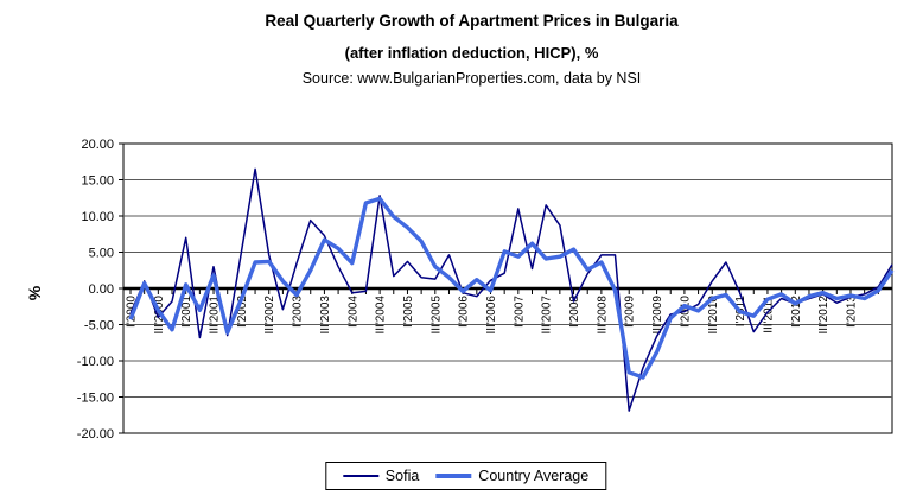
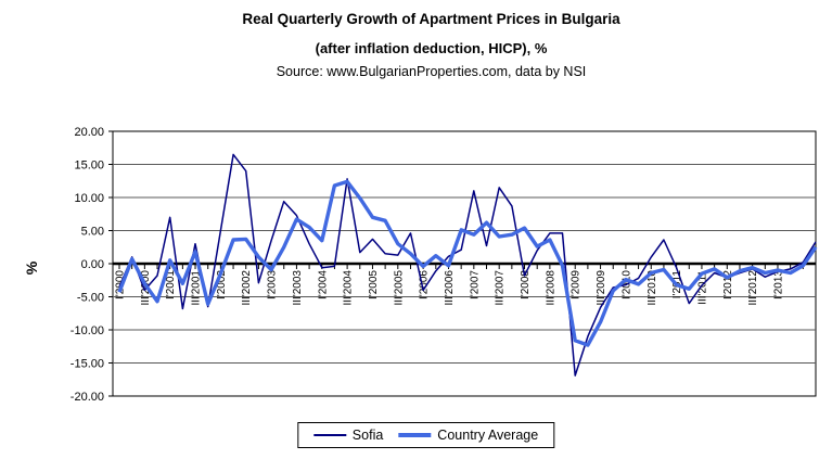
Sofia/III'2002: 5 -> 14
Country Average/I'2005: 8 -> 7
Sofia/I'2006: -1 -> -4
